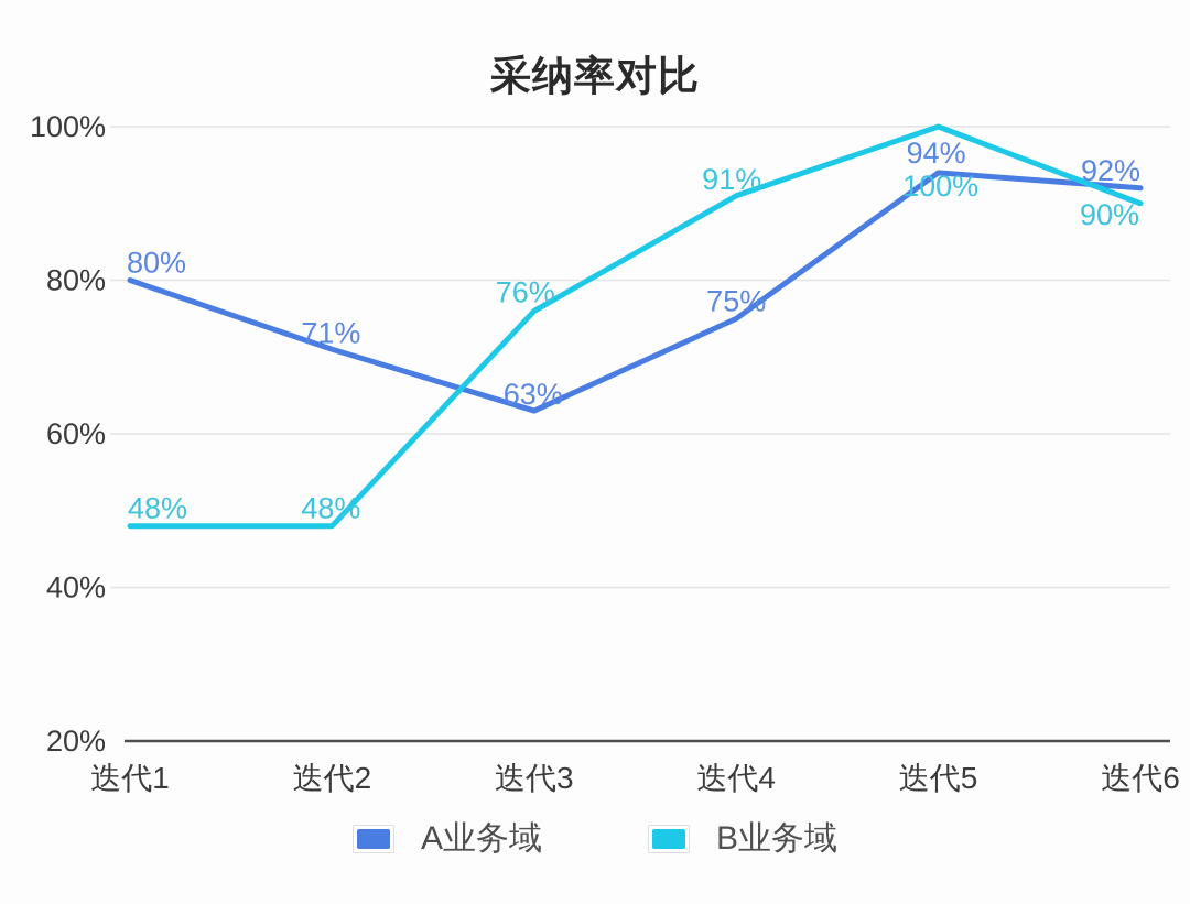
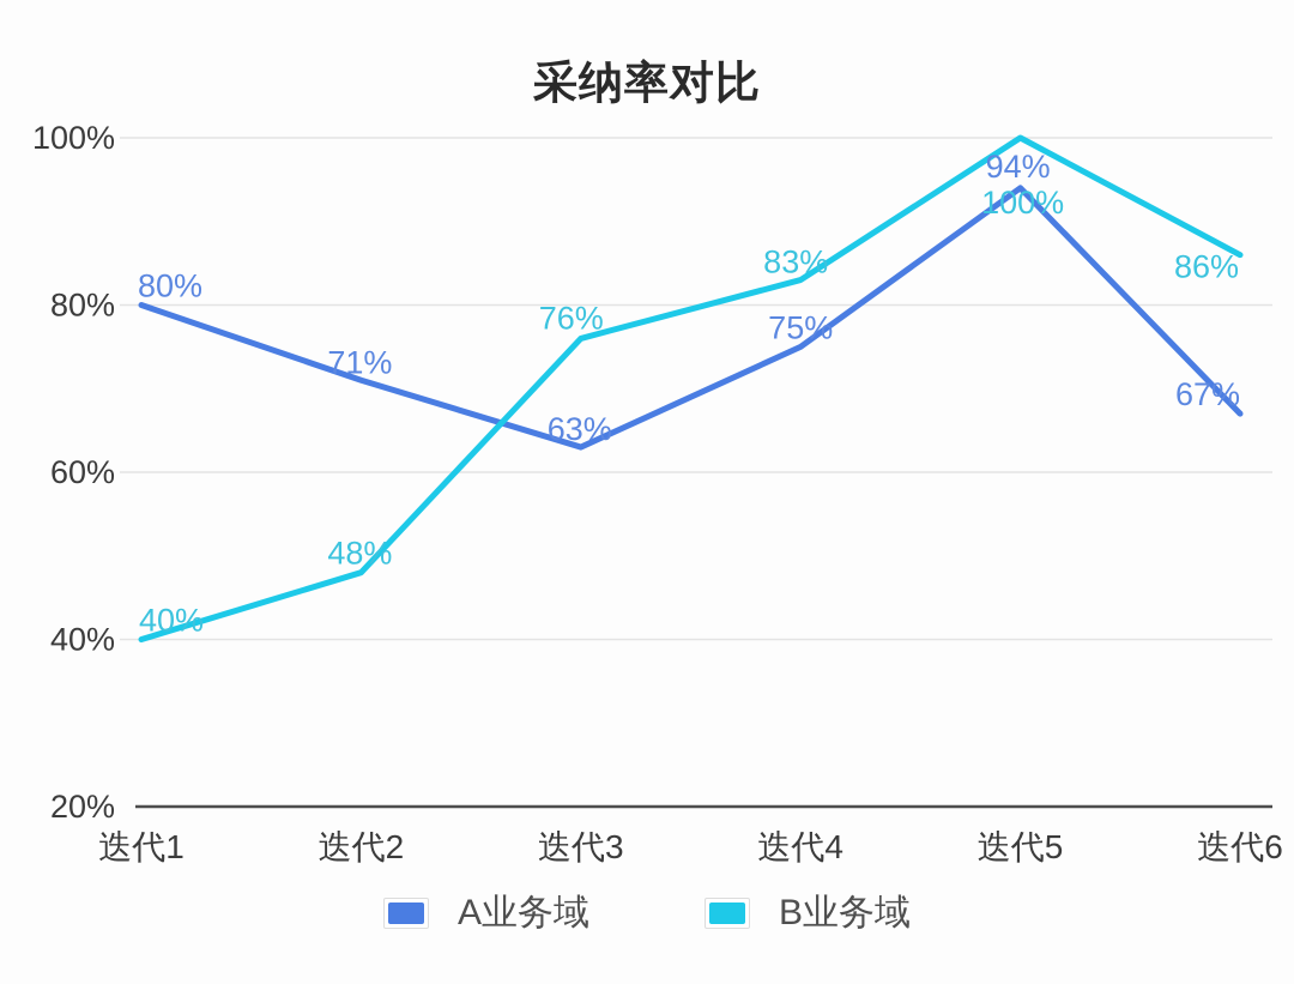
B业务域/迭代1: 48% -> 40%
B业务域/迭代4: 91% -> 83%
A业务域/迭代6: 92% -> 67%
B业务域/迭代6: 90% -> 86%
